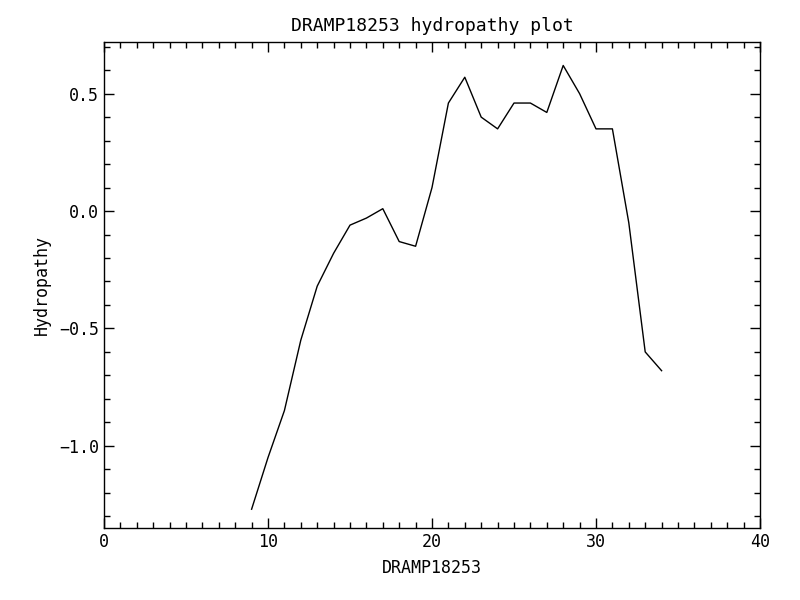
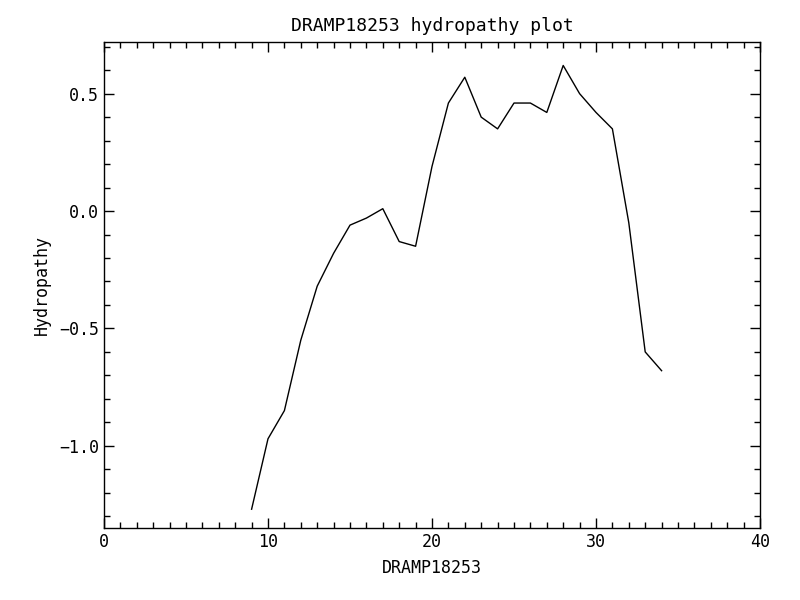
10: -1.05 -> -0.97
20: 0.10 -> 0.19
30: 0.35 -> 0.42
